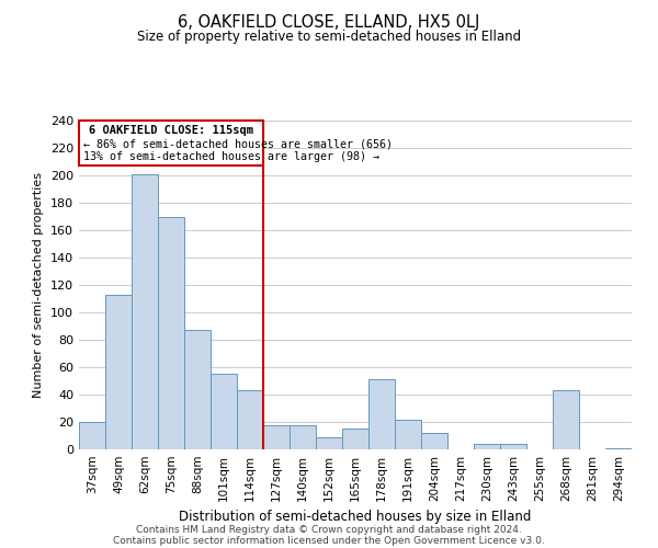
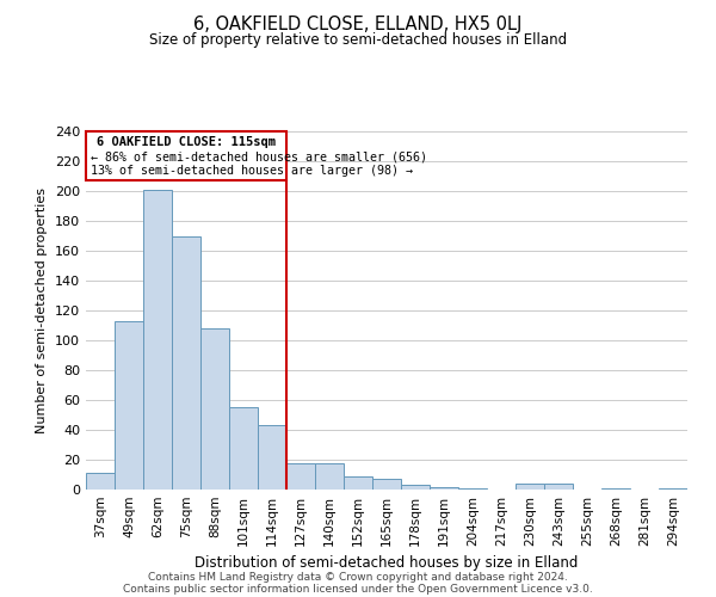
37sqm: 20 -> 11
88sqm: 87 -> 108
165sqm: 15 -> 7
178sqm: 51 -> 3
191sqm: 22 -> 2
204sqm: 12 -> 1
268sqm: 43 -> 1
